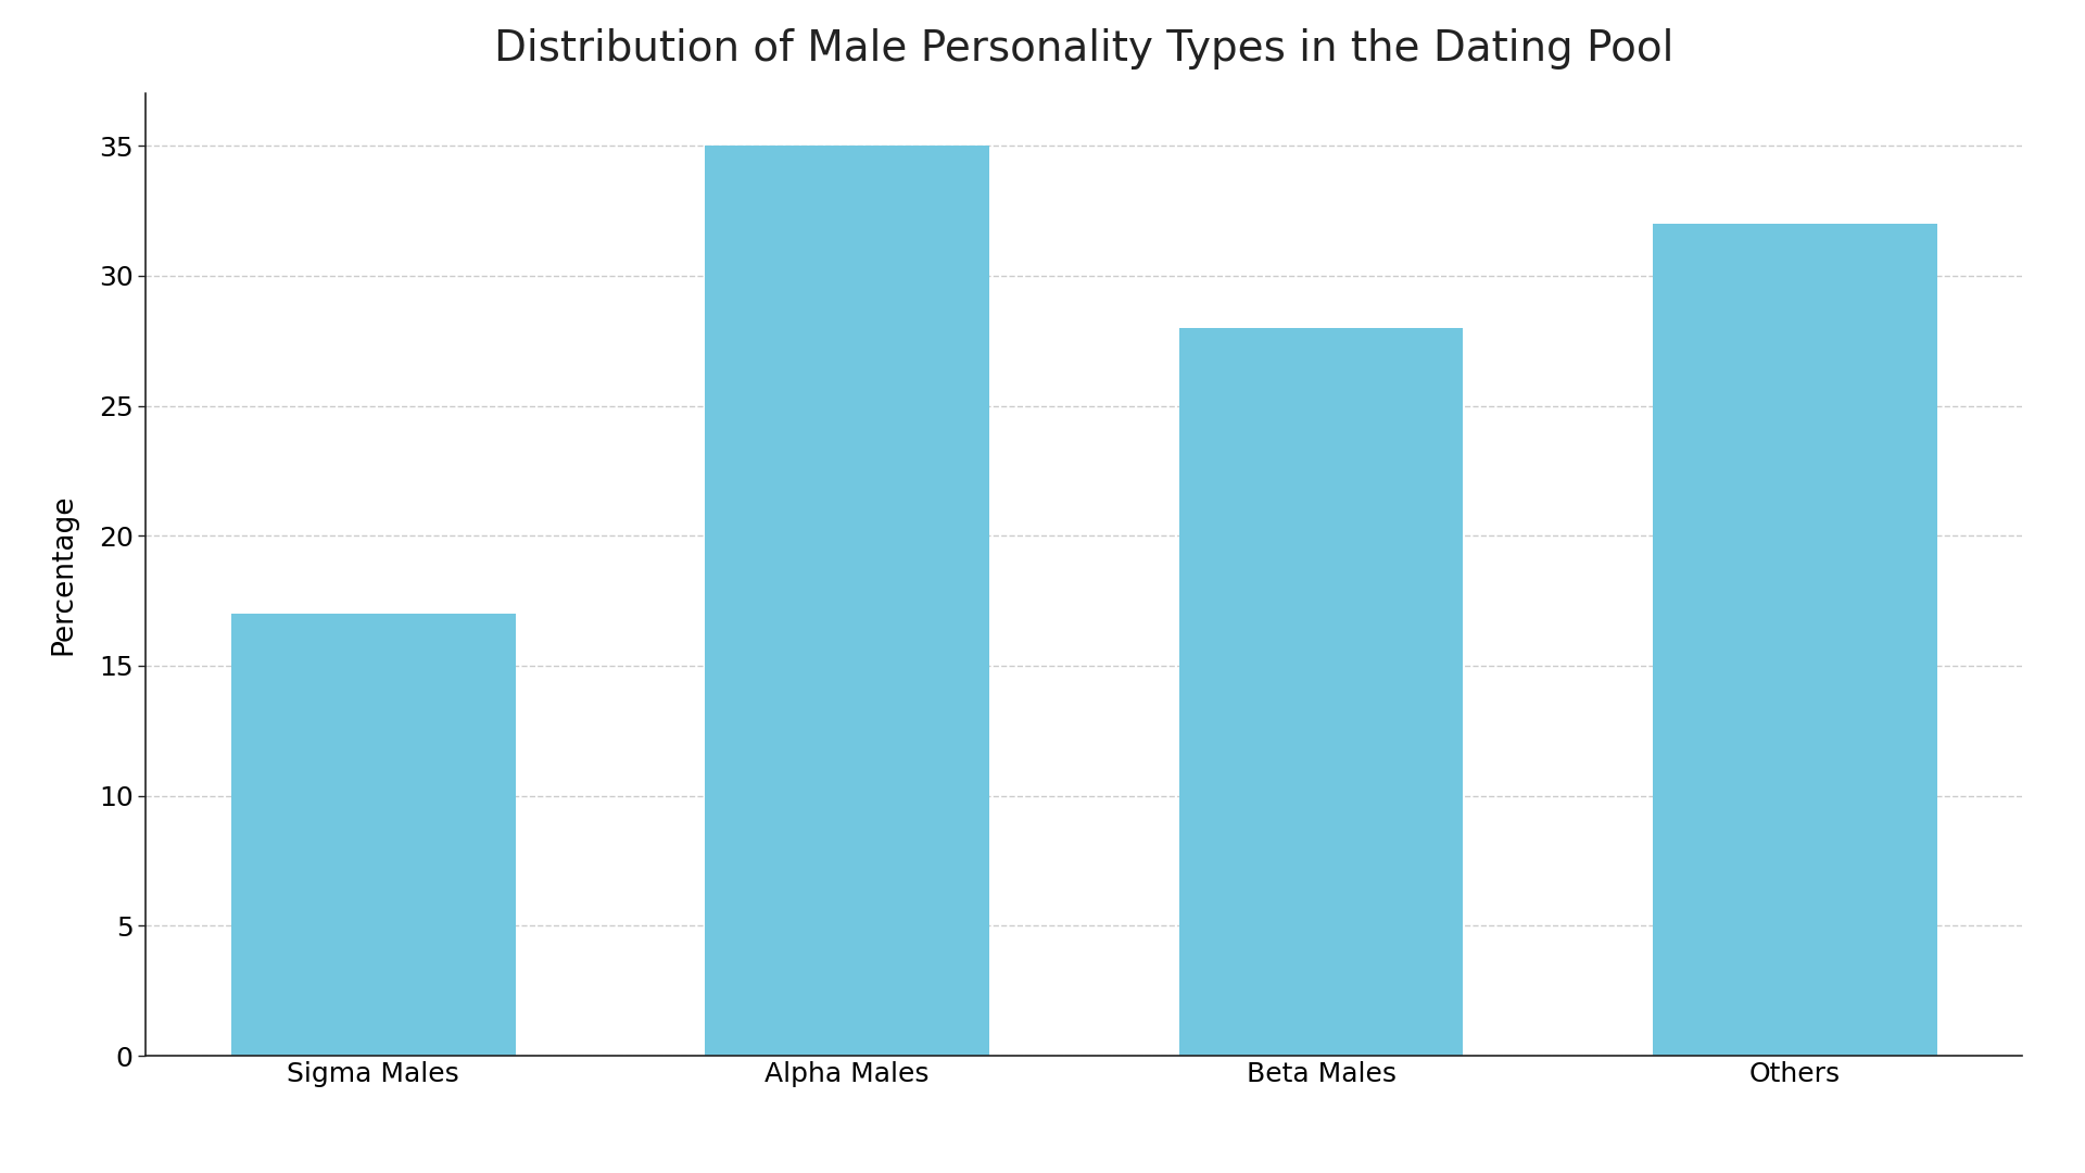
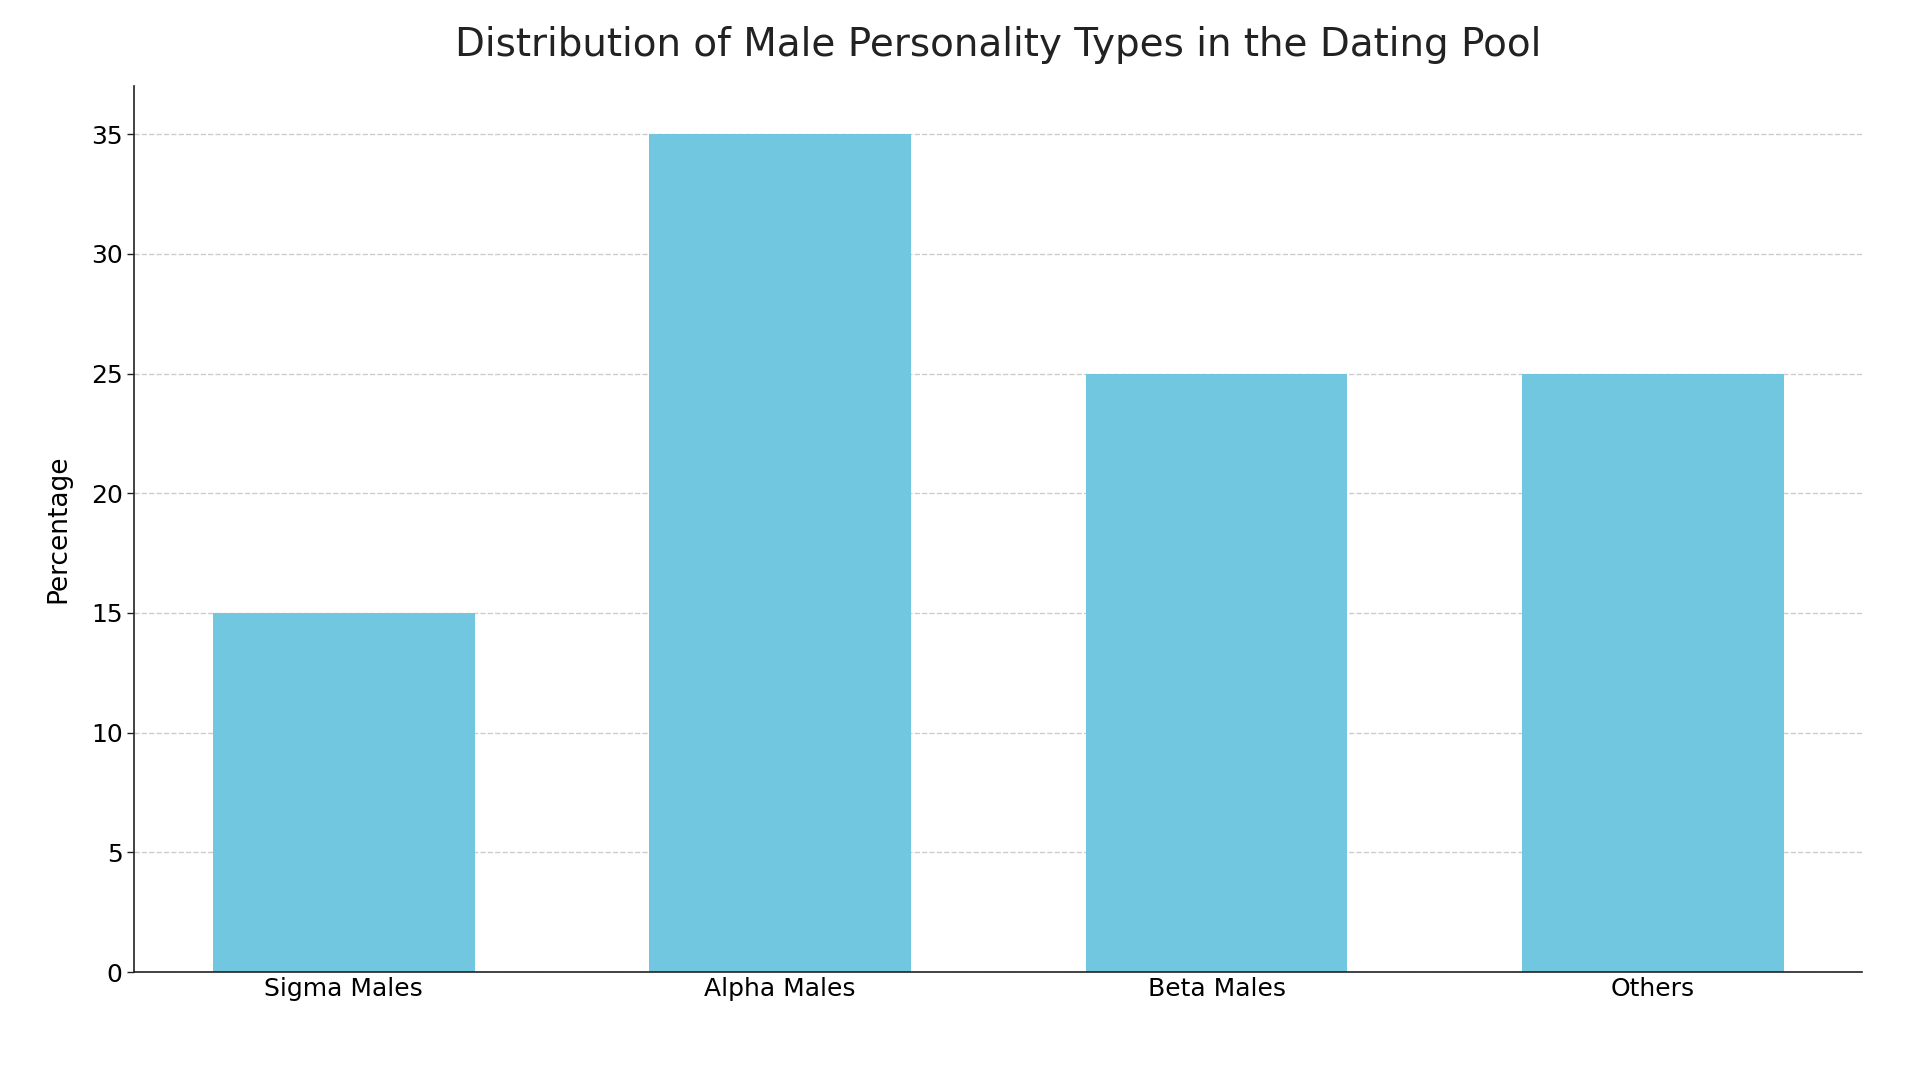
Sigma Males: 17 -> 15
Beta Males: 28 -> 25
Others: 32 -> 25
